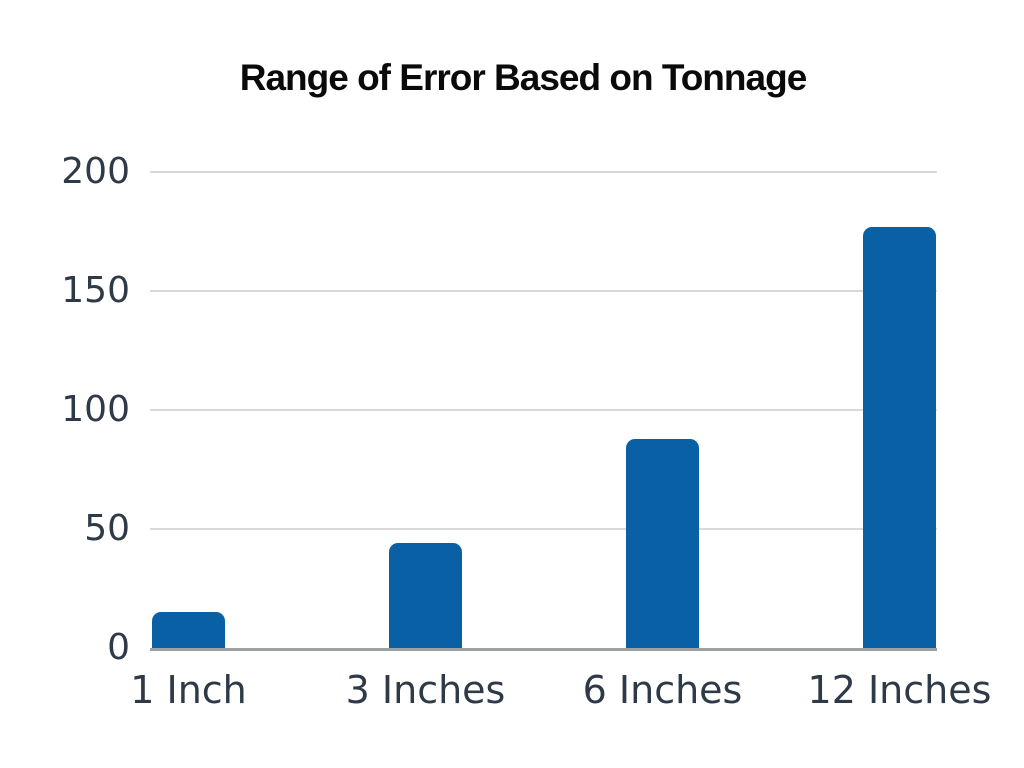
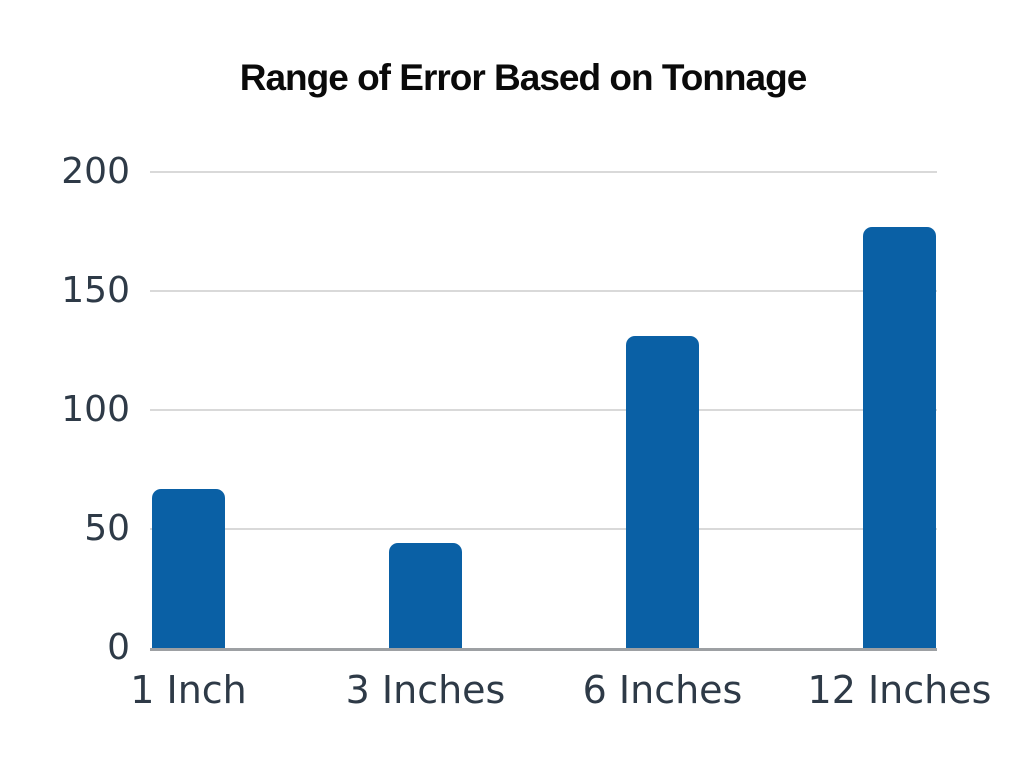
1 Inch: 15 -> 67
6 Inches: 88 -> 131
